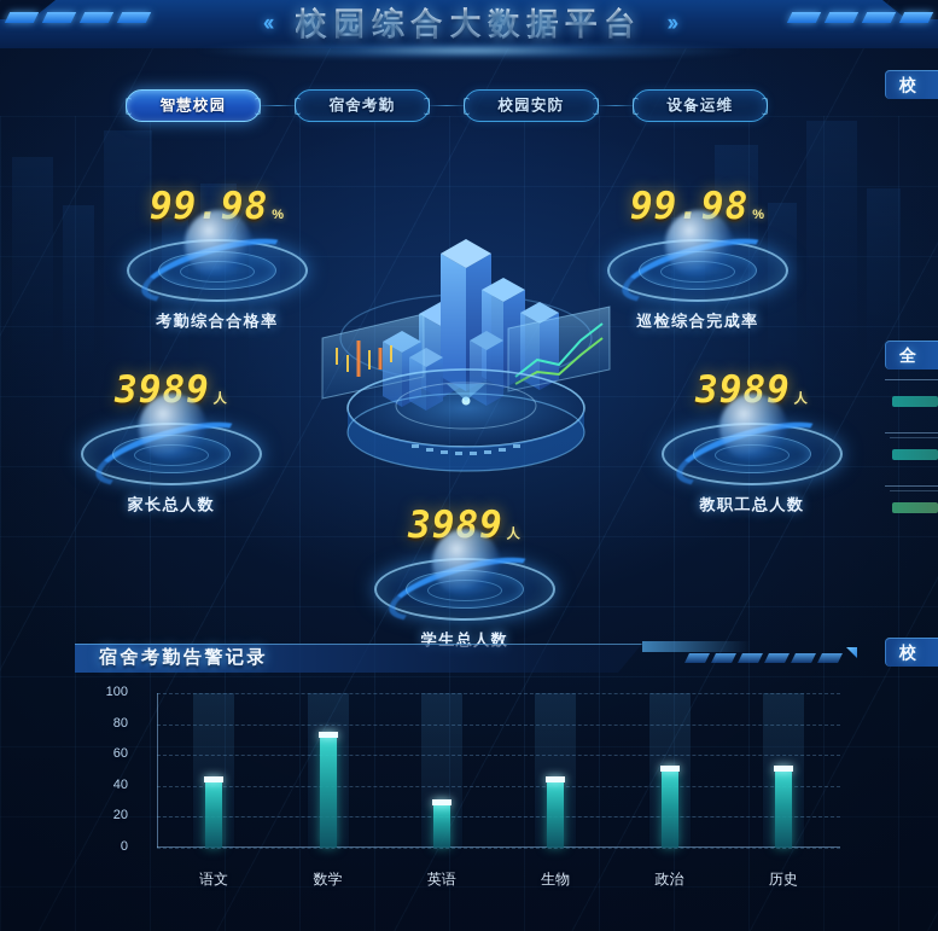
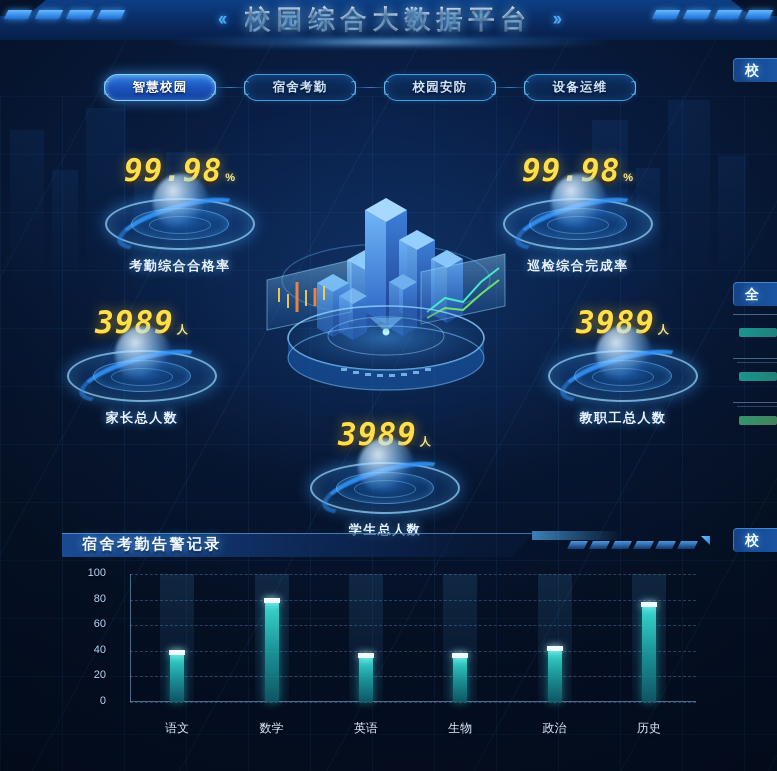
语文: 42 -> 37
数学: 71 -> 77
英语: 27 -> 34
生物: 42 -> 34
政治: 49 -> 40
历史: 49 -> 74
